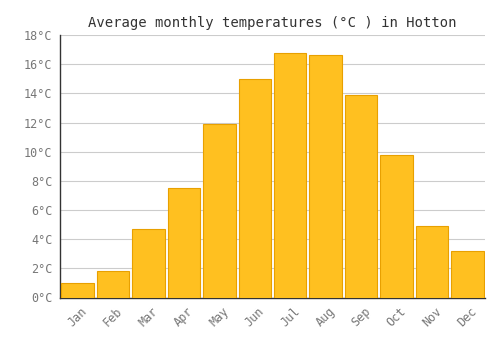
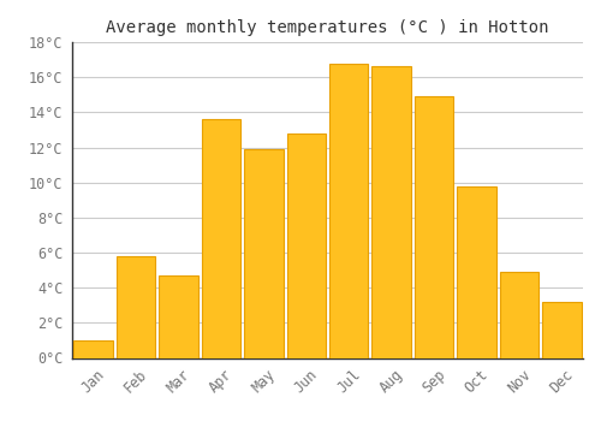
Feb: 1.8°C -> 5.8°C
Apr: 7.5°C -> 13.6°C
Jun: 15.0°C -> 12.8°C
Sep: 13.9°C -> 14.9°C
